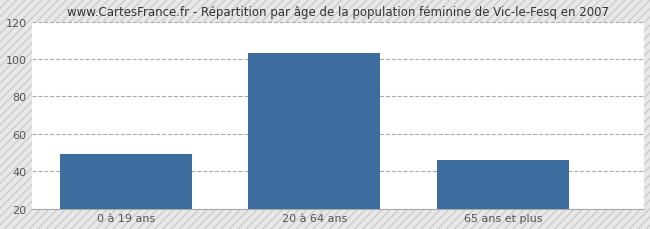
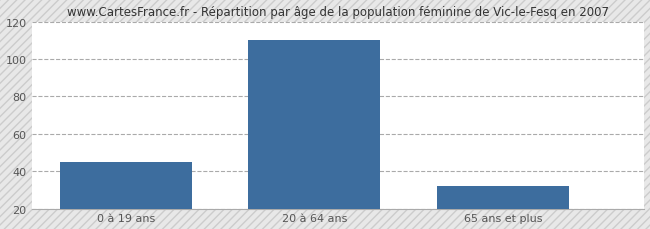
0 à 19 ans: 49 -> 45
20 à 64 ans: 103 -> 110
65 ans et plus: 46 -> 32
